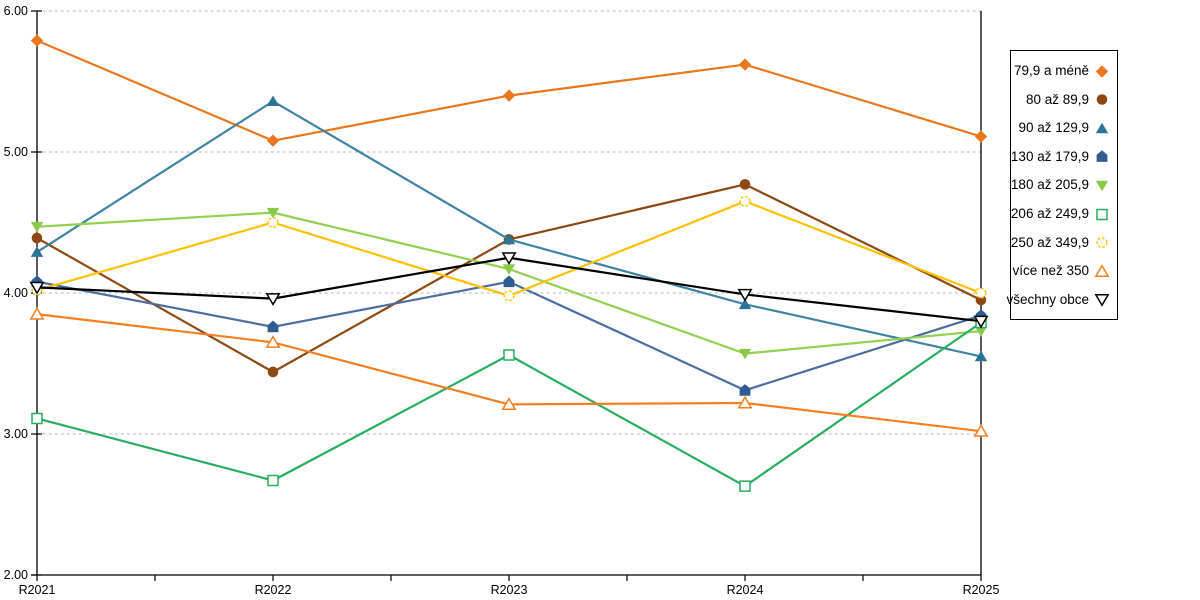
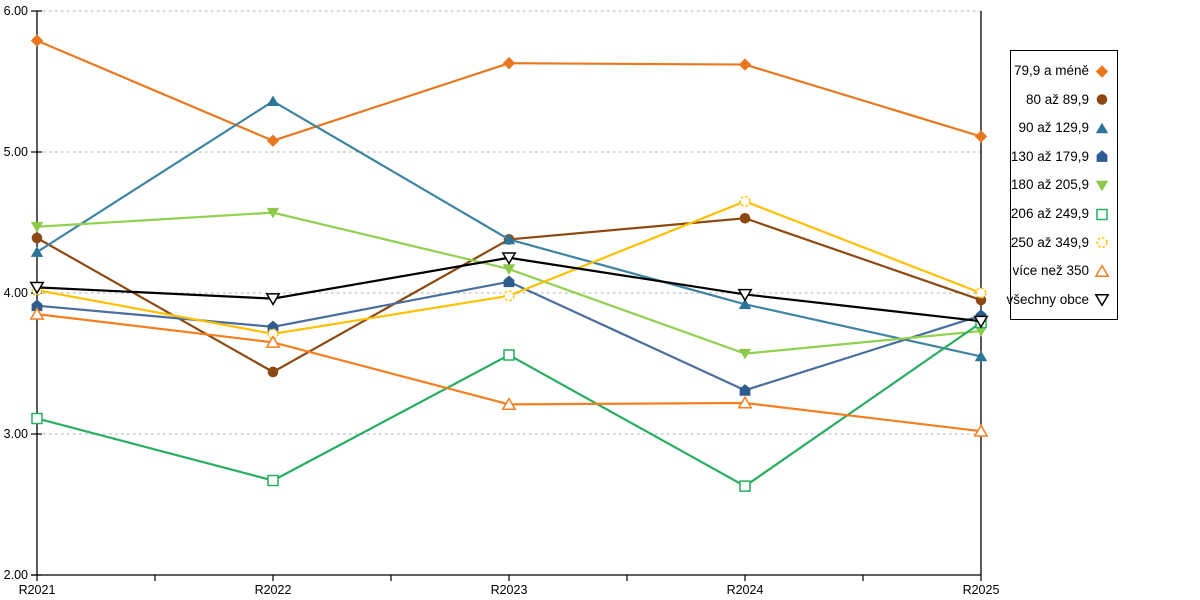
130 až 179,9/R2021: 4.08 -> 3.91
250 až 349,9/R2022: 4.50 -> 3.71
79,9 a méně/R2023: 5.40 -> 5.63
80 až 89,9/R2024: 4.77 -> 4.53
